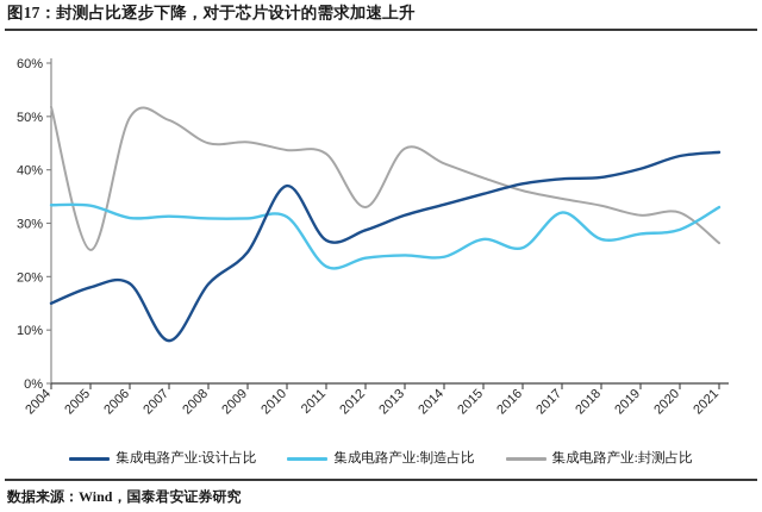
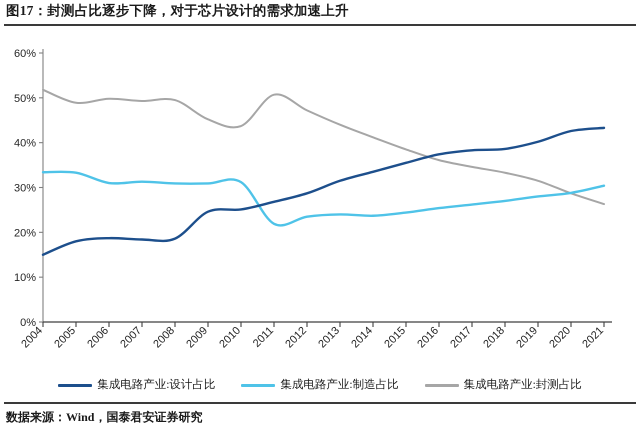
集成电路产业:封测占比/2005: 25% -> 49%
集成电路产业:设计占比/2007: 8% -> 18%
集成电路产业:封测占比/2008: 45% -> 50%
集成电路产业:设计占比/2010: 37% -> 25%
集成电路产业:封测占比/2011: 43% -> 51%
集成电路产业:封测占比/2012: 33% -> 47%
集成电路产业:制造占比/2015: 27% -> 24%
集成电路产业:制造占比/2017: 32% -> 26%
集成电路产业:封测占比/2020: 32% -> 29%
集成电路产业:制造占比/2021: 33% -> 30%
